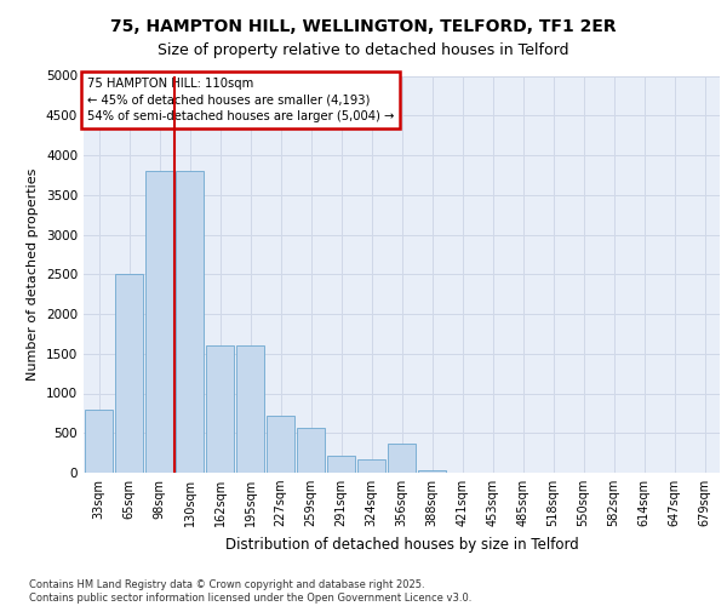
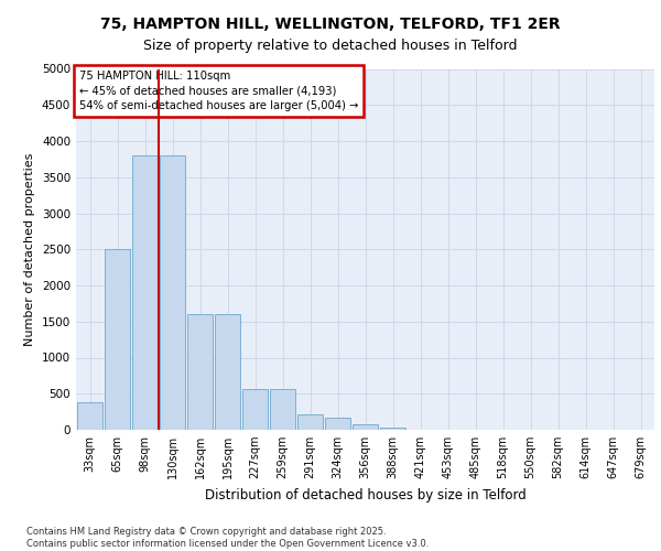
33sqm: 800 -> 380
227sqm: 720 -> 560
356sqm: 360 -> 80
